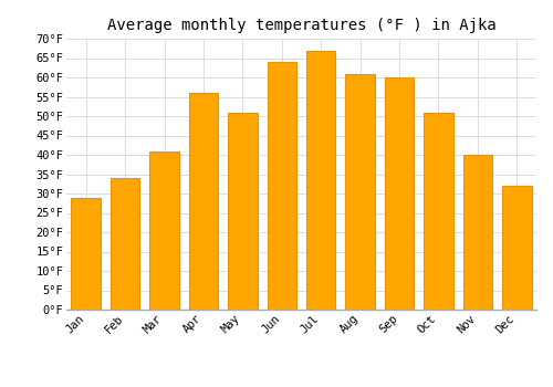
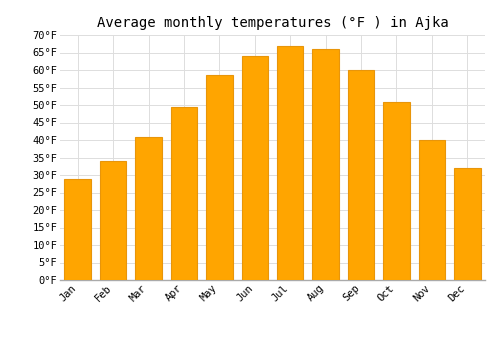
Apr: 56.0°F -> 49.5°F
May: 51.0°F -> 58.5°F
Aug: 61.0°F -> 66.0°F
